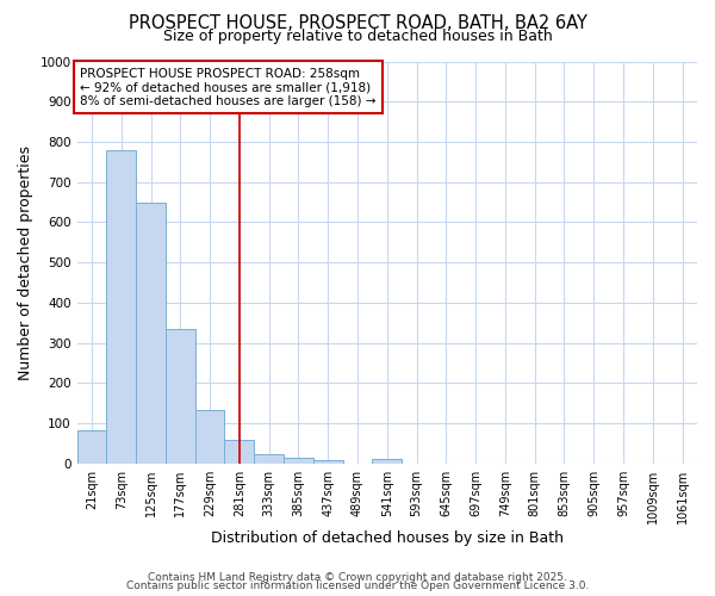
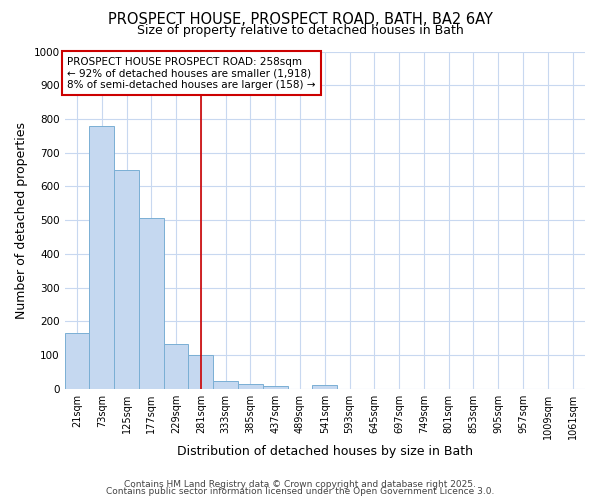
21sqm: 83 -> 165
177sqm: 335 -> 505
281sqm: 58 -> 100
